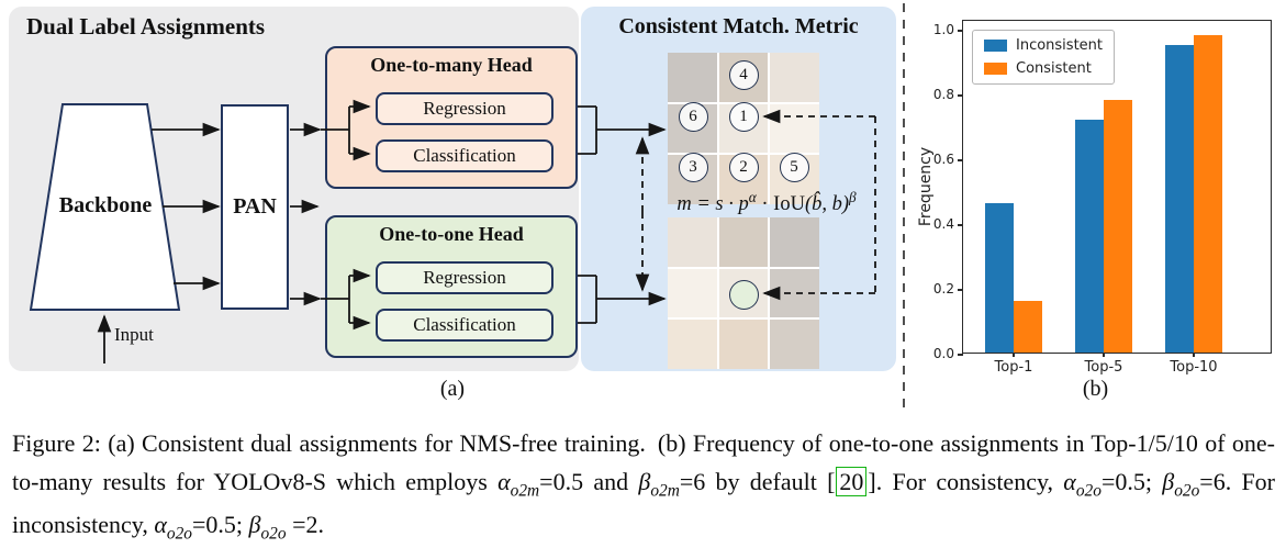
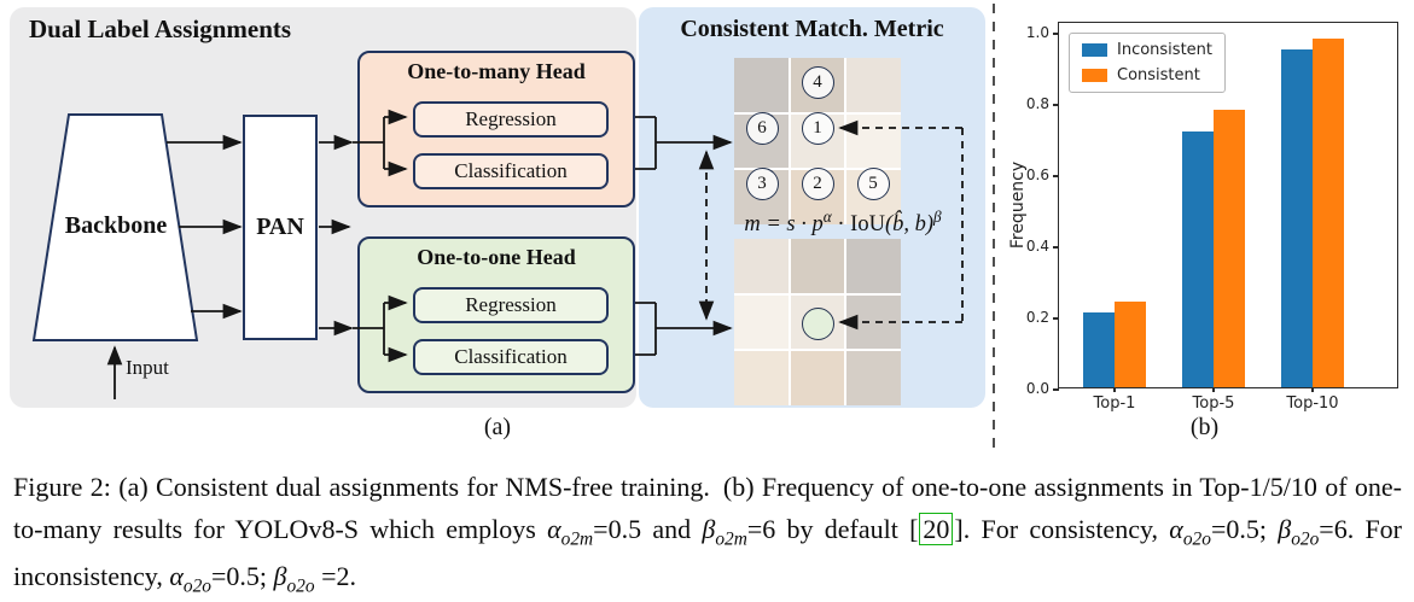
Inconsistent/Top-1: 0.46 -> 0.21
Consistent/Top-1: 0.16 -> 0.24
